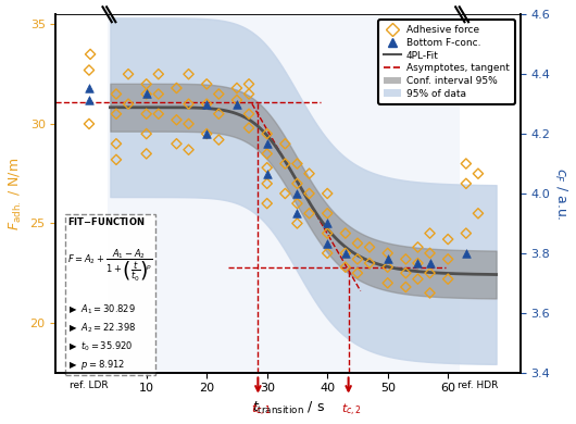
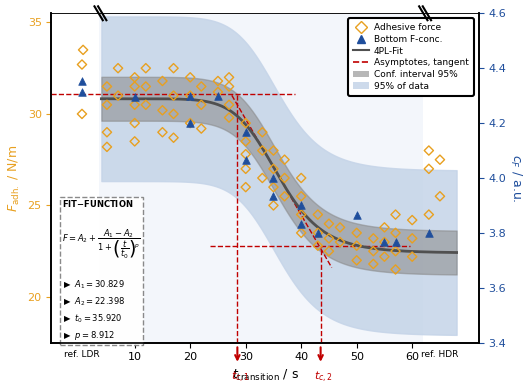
Bottom F-conc./10: 31.5 -> 30.9
Bottom F-conc./50: 23.2 -> 24.5
